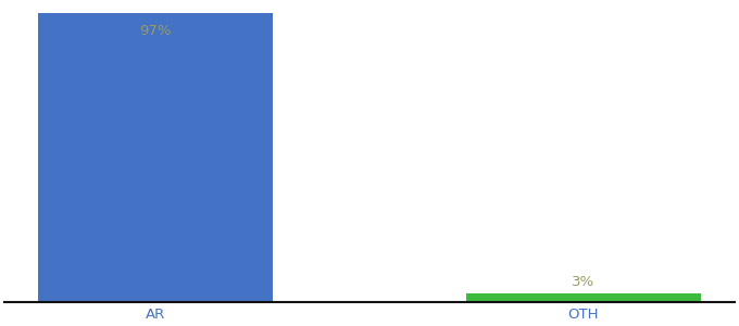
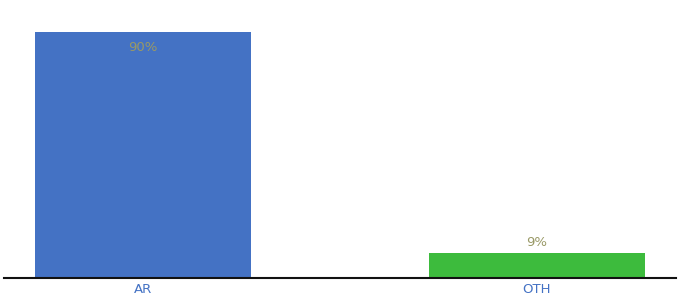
AR: 97% -> 90%
OTH: 3% -> 9%
